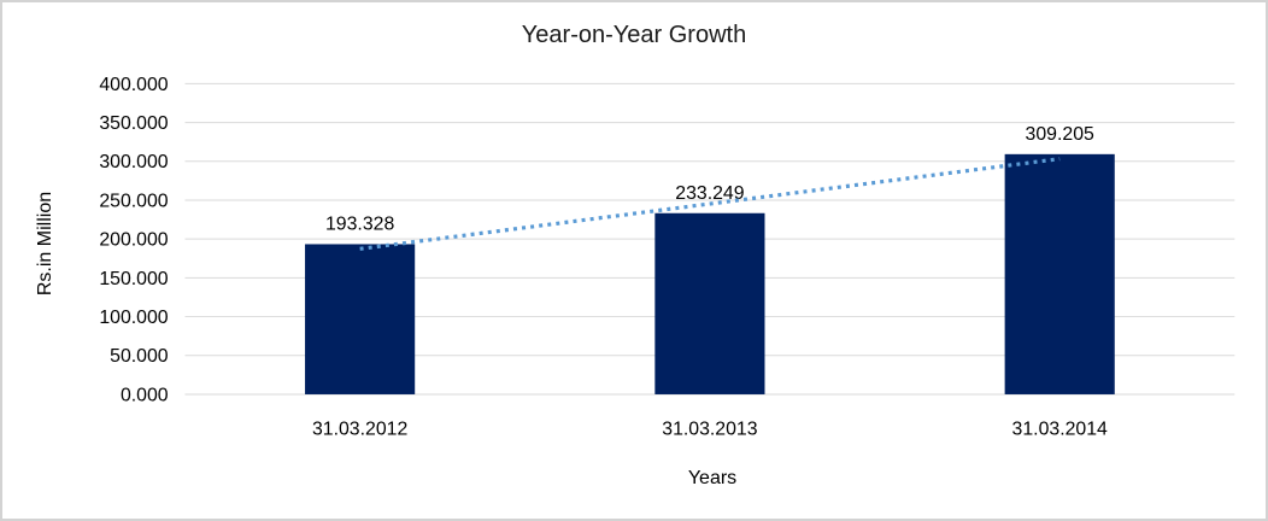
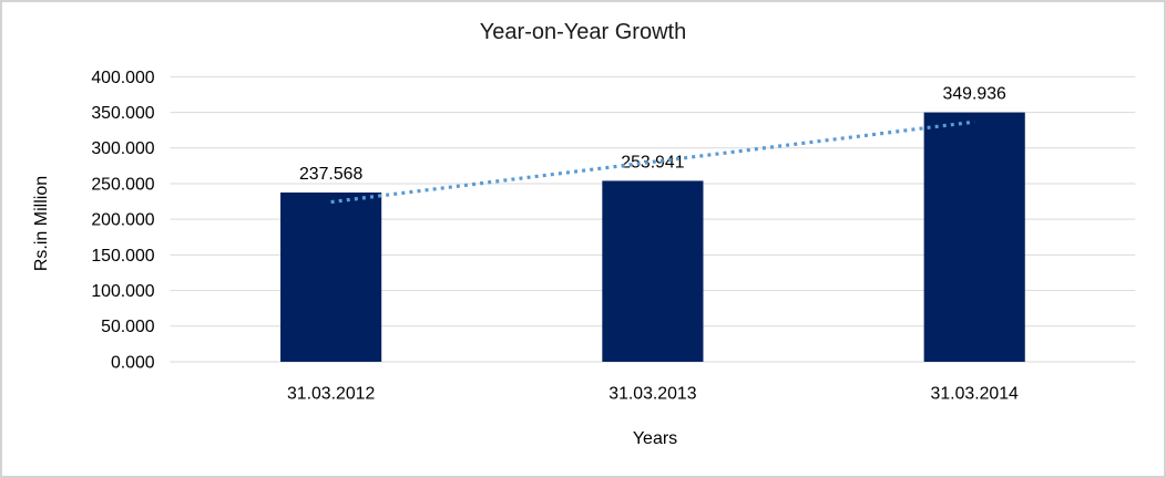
31.03.2012: 193.328 -> 237.568
31.03.2013: 233.249 -> 253.941
31.03.2014: 309.205 -> 349.936
